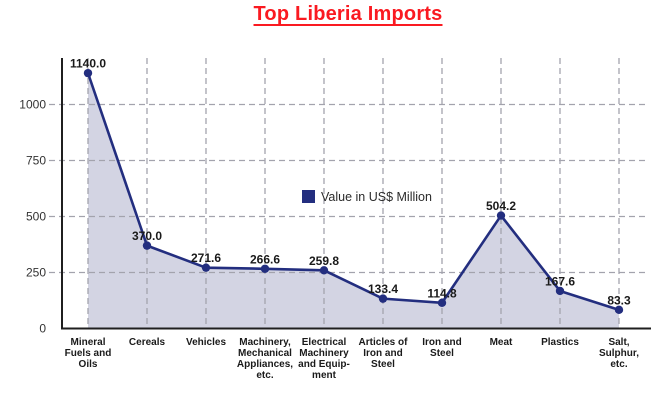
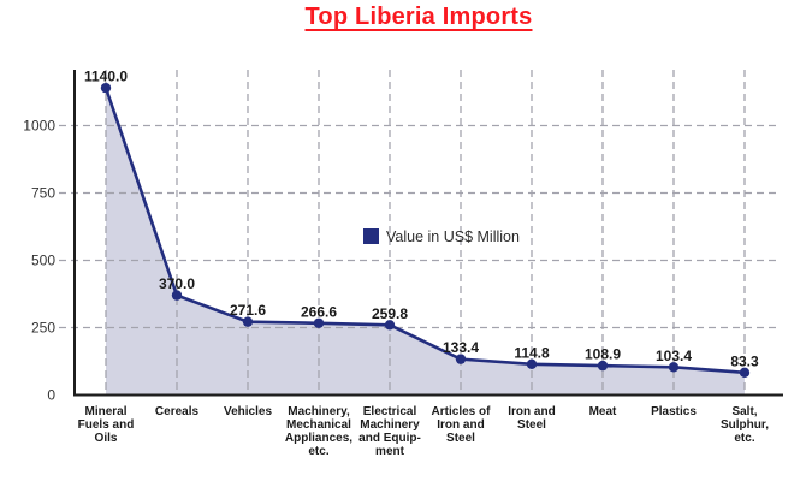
Meat: 504.2 -> 108.9
Plastics: 167.6 -> 103.4
